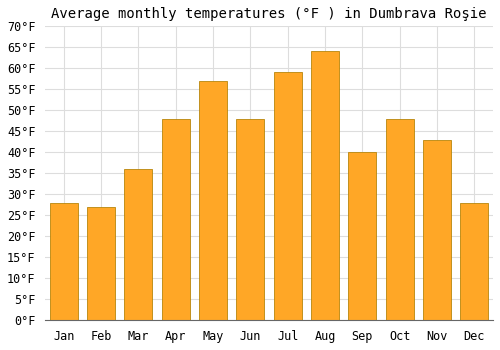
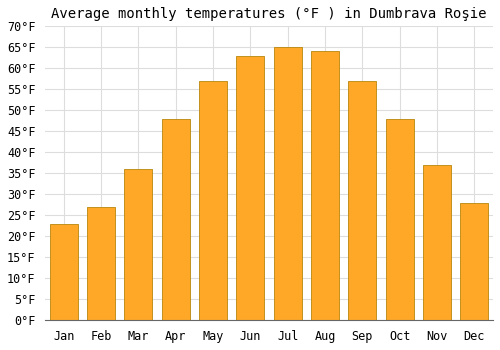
Jan: 28°F -> 23°F
Jun: 48°F -> 63°F
Jul: 59°F -> 65°F
Sep: 40°F -> 57°F
Nov: 43°F -> 37°F
